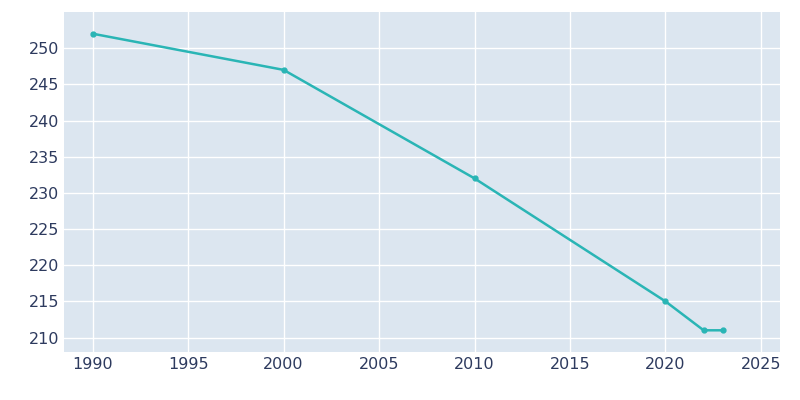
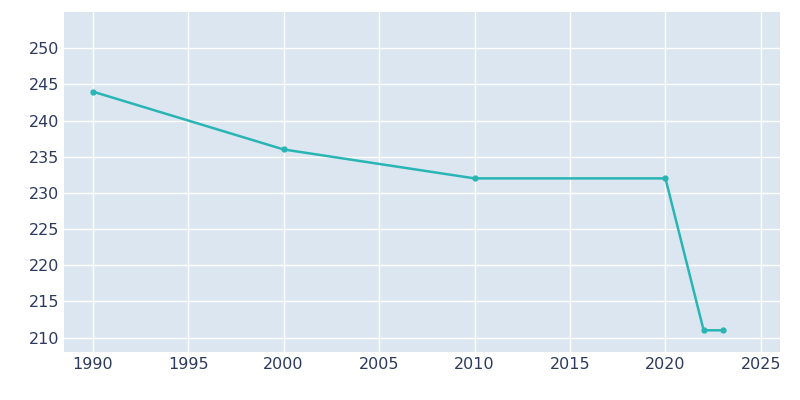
1990: 252 -> 244
2000: 247 -> 236
2020: 215 -> 232
